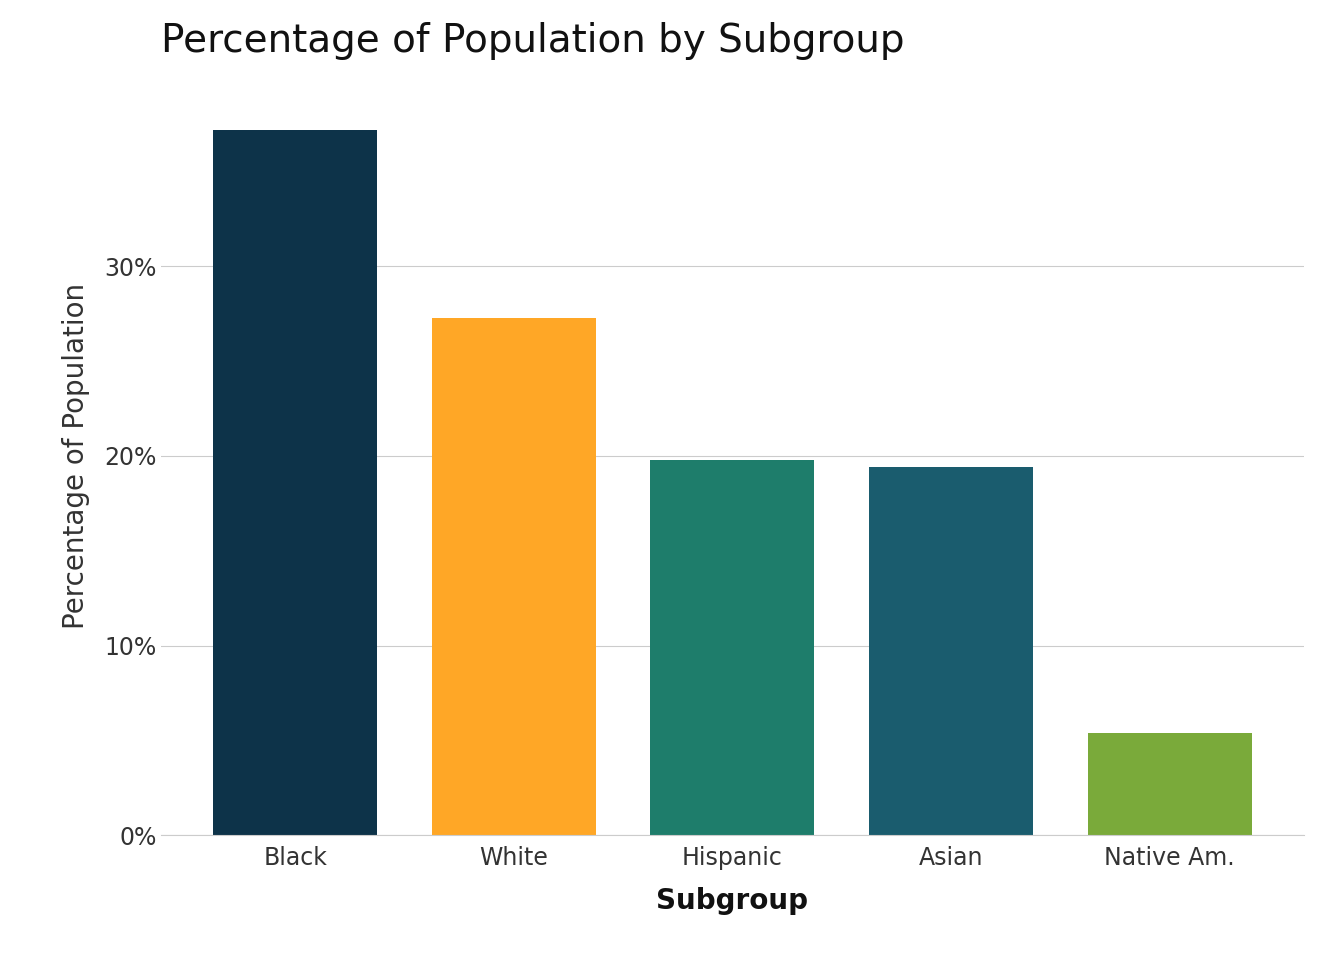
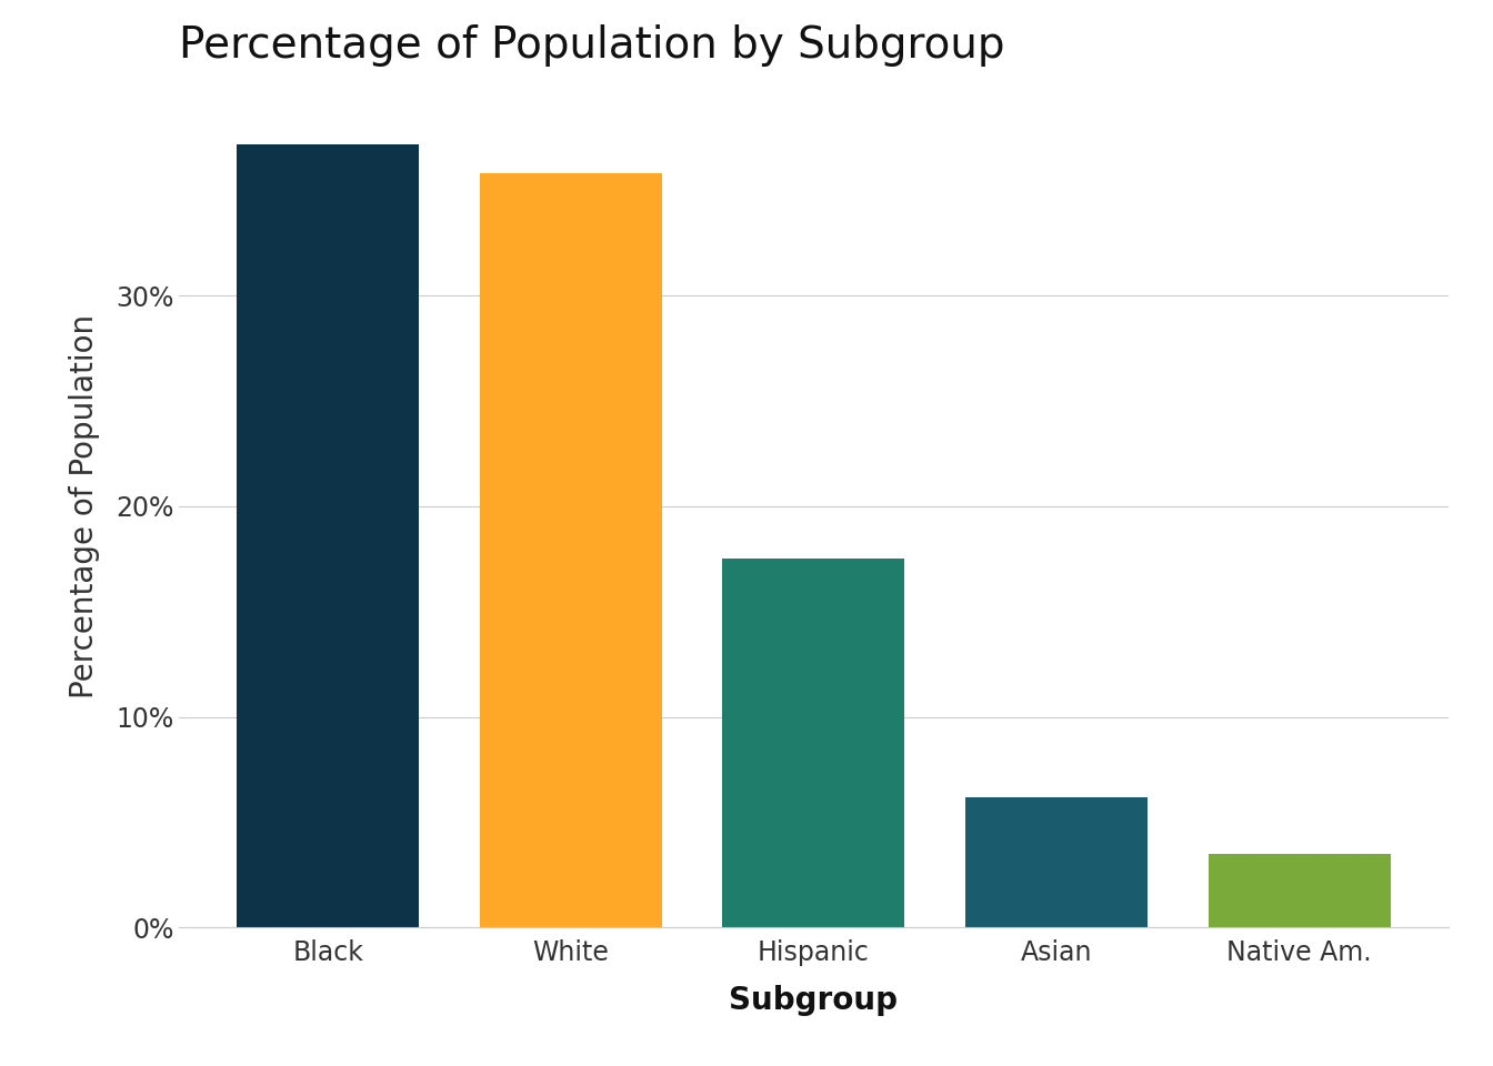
White: 27.3% -> 35.8%
Hispanic: 19.8% -> 17.5%
Asian: 19.4% -> 6.2%
Native Am.: 5.4% -> 3.5%
